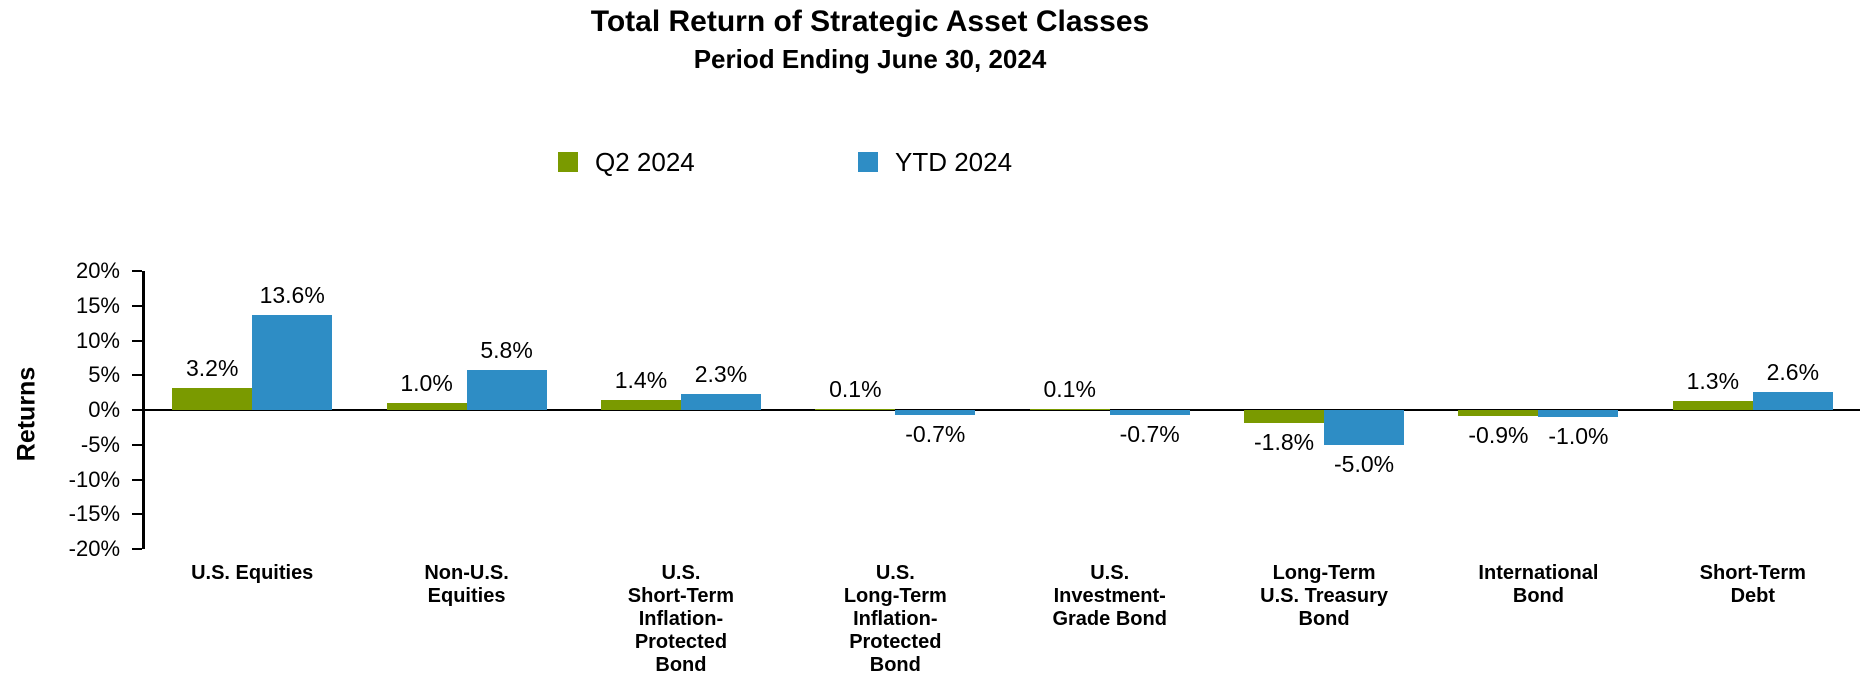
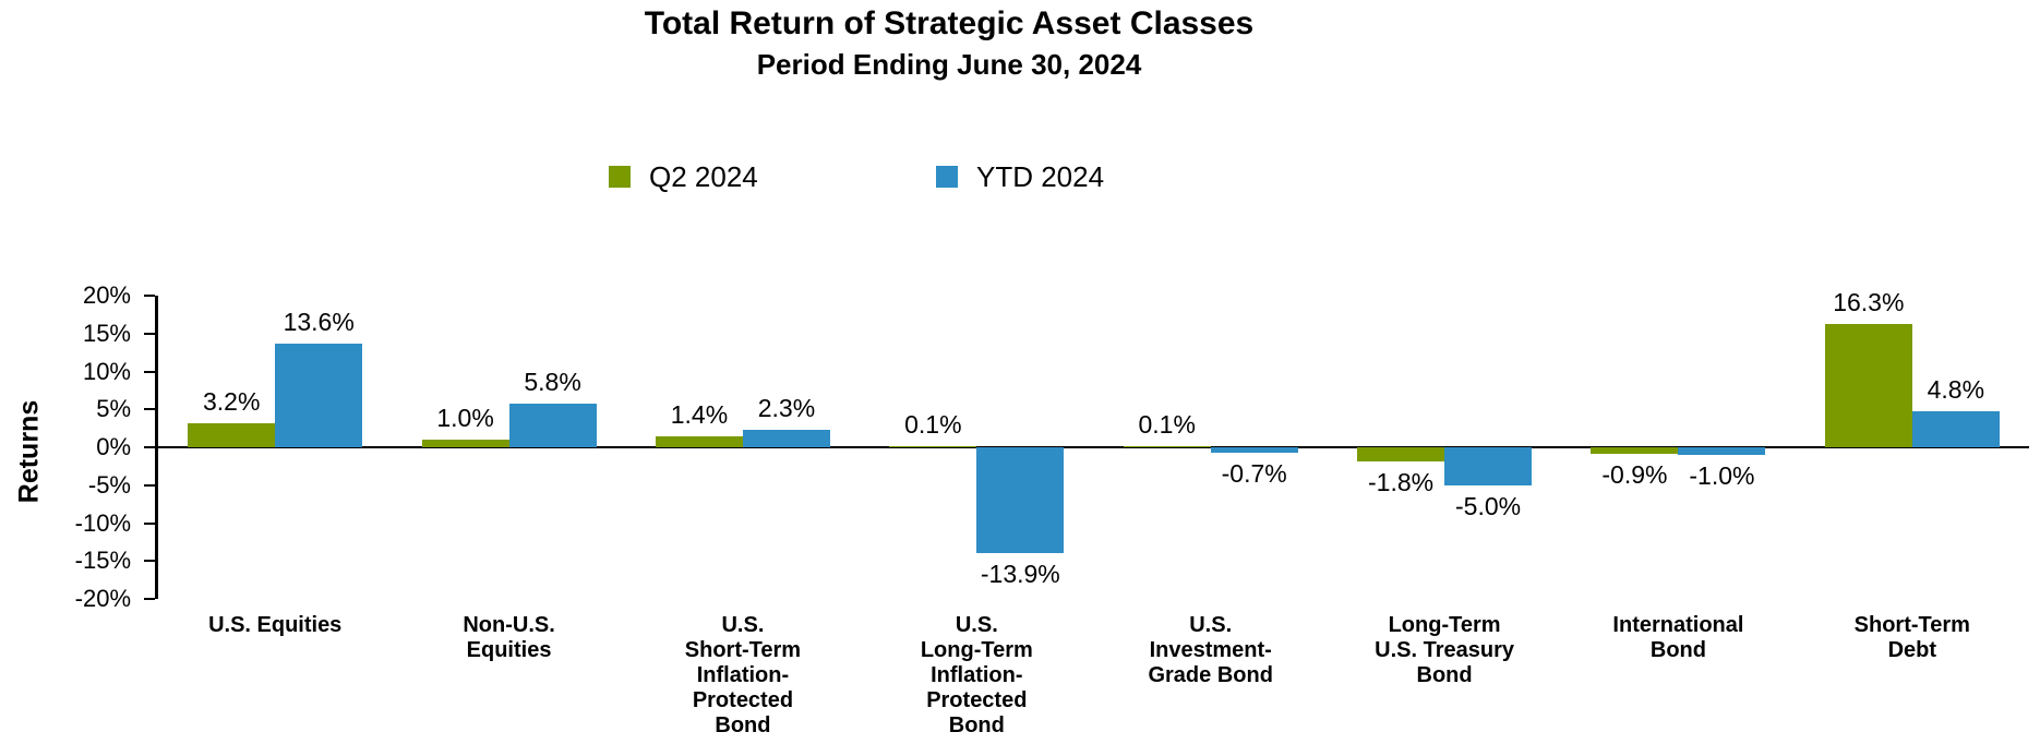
YTD 2024/U.S. Long-Term Inflation- Protected Bond: -0.7% -> -13.9%
Q2 2024/Short-Term Debt: 1.3% -> 16.3%
YTD 2024/Short-Term Debt: 2.6% -> 4.8%
